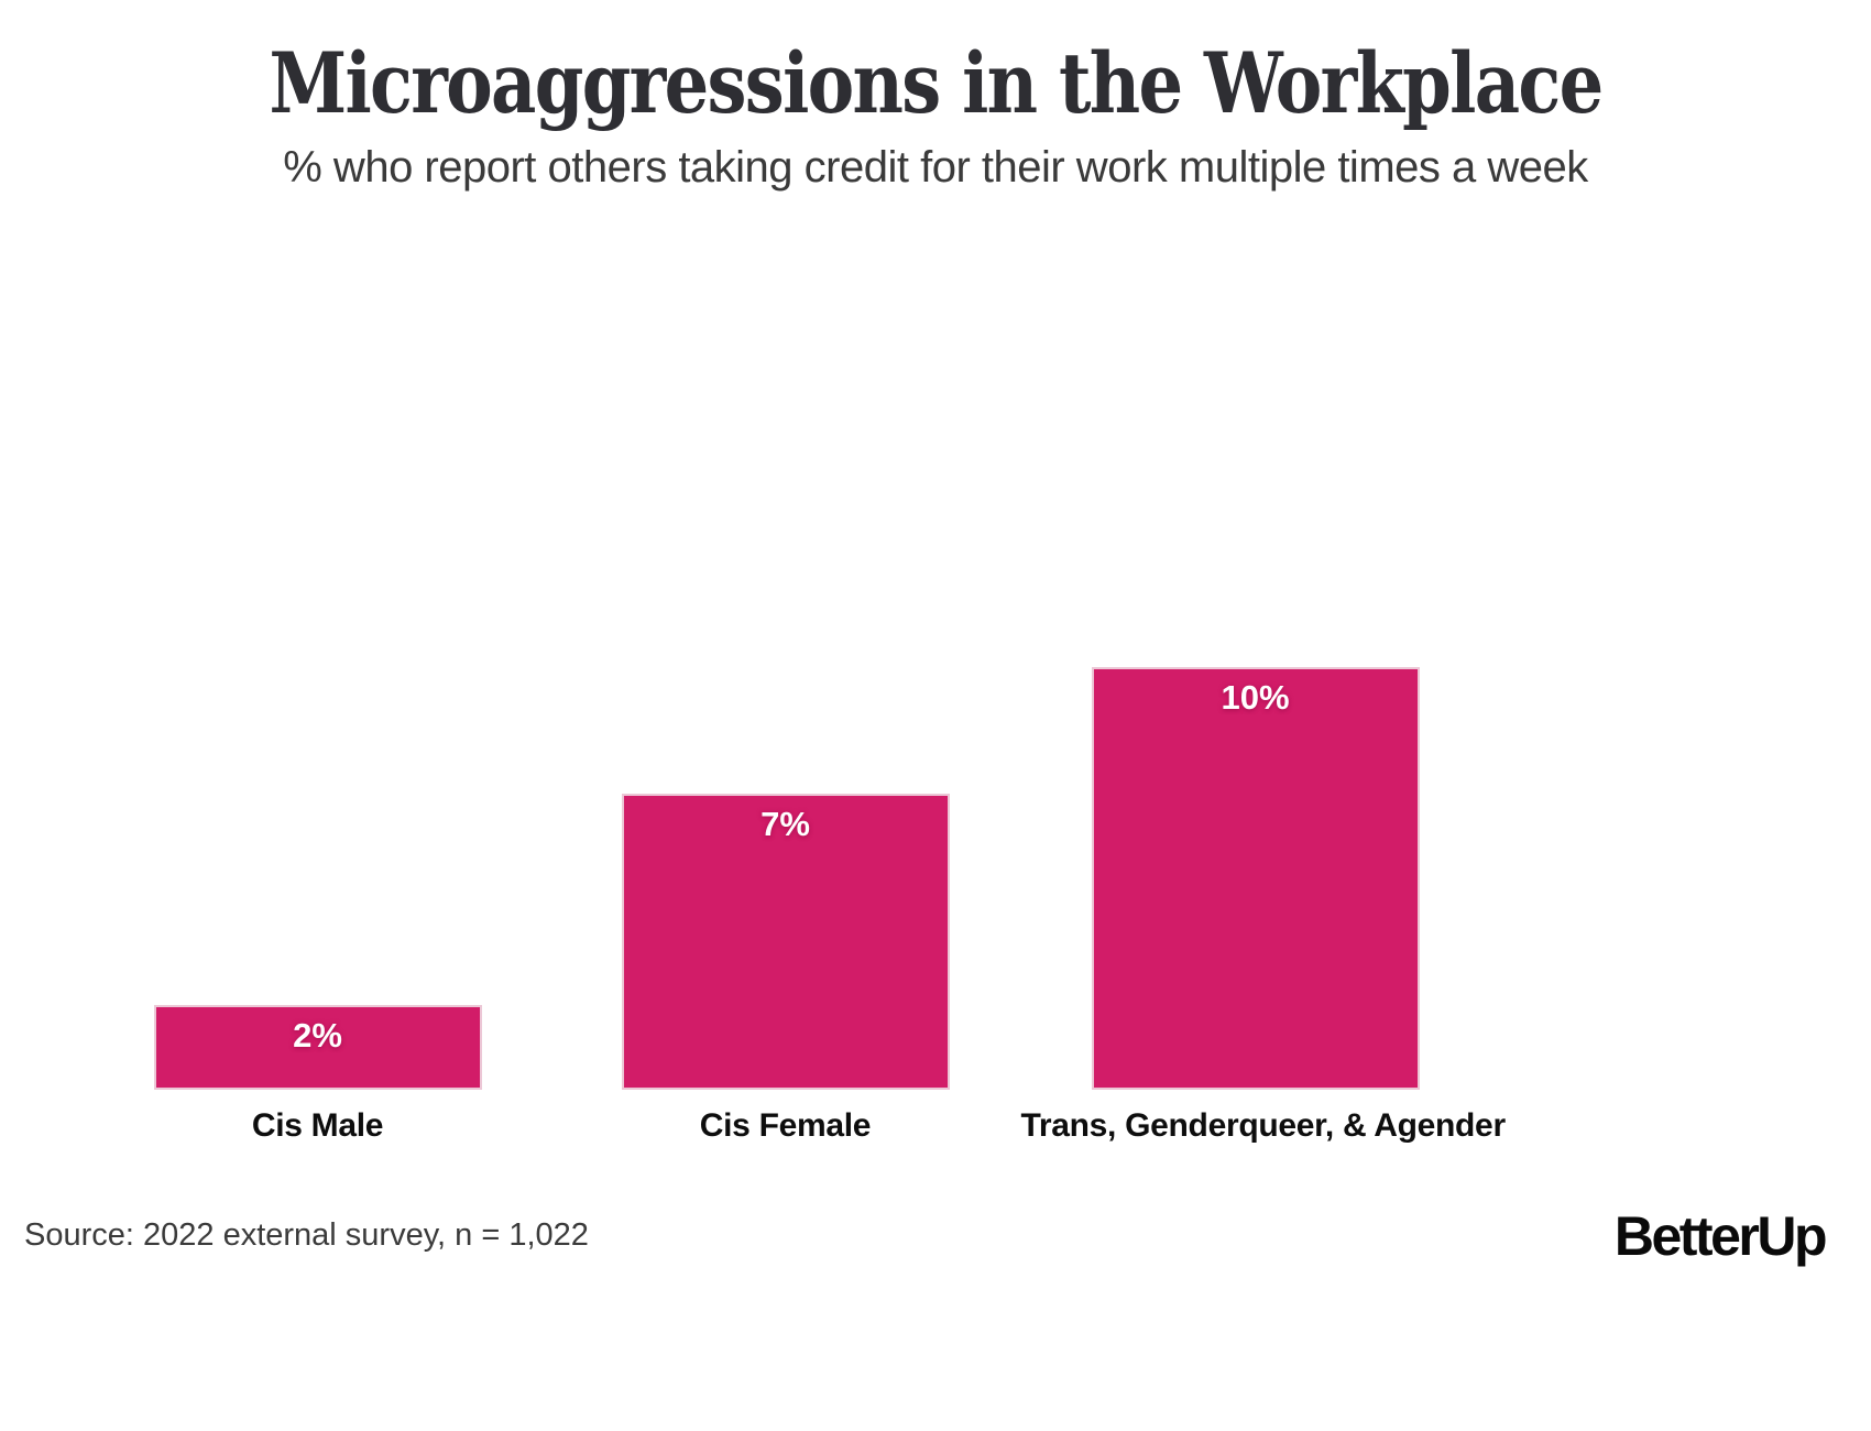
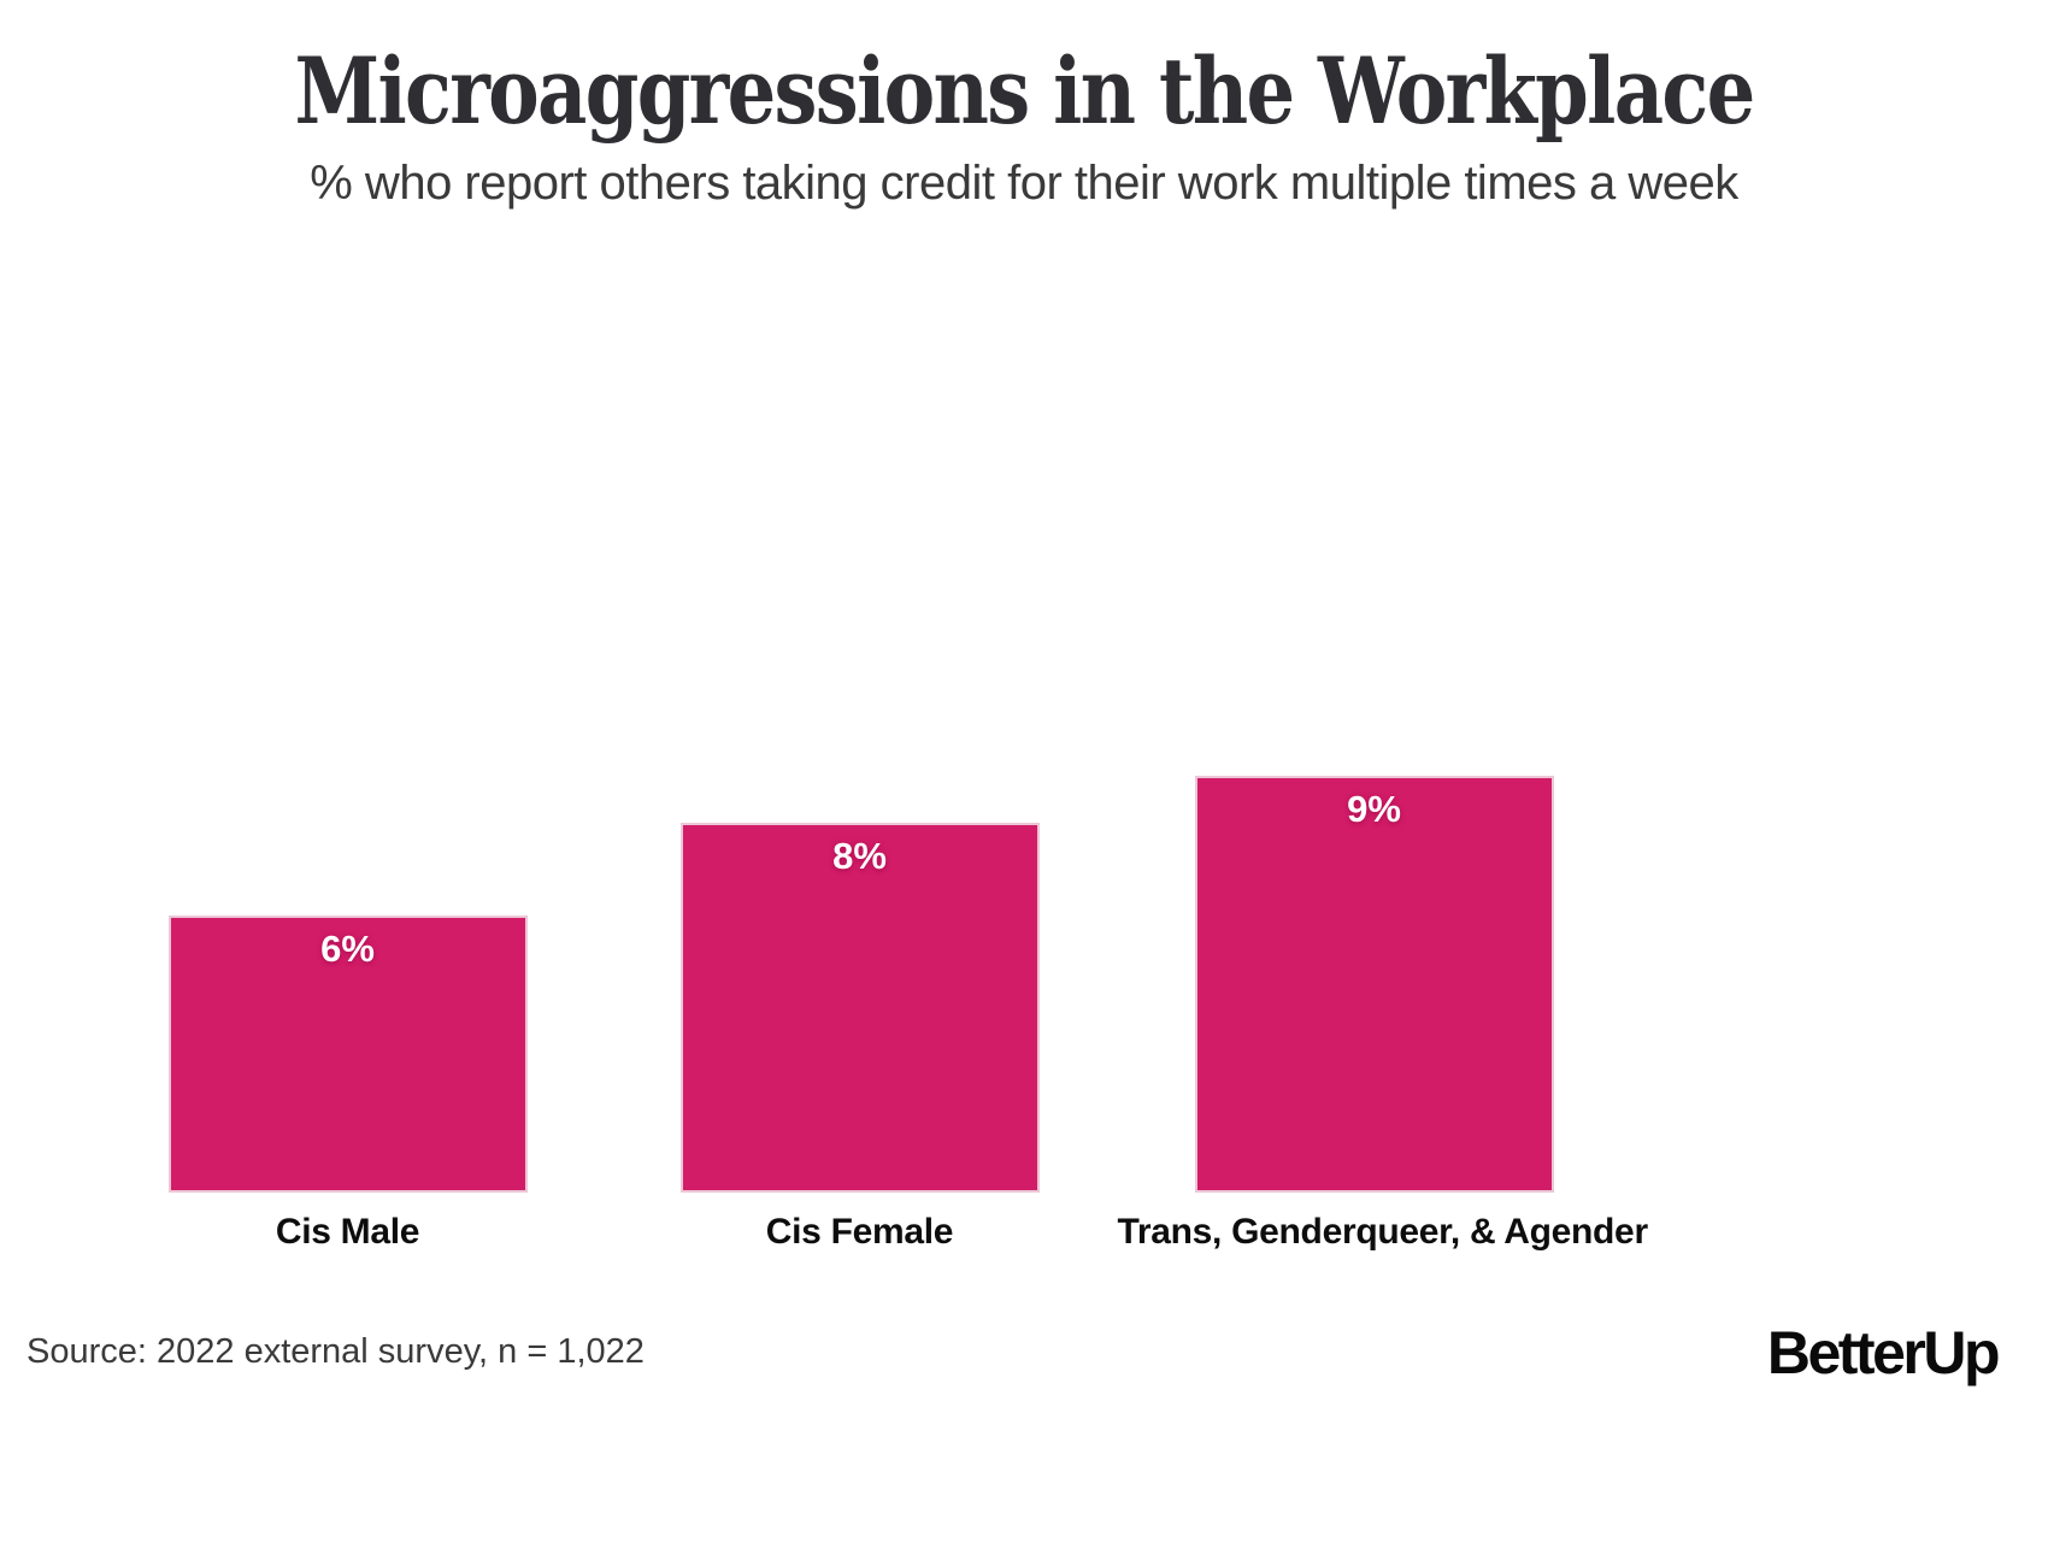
Cis Male: 2% -> 6%
Cis Female: 7% -> 8%
Trans, Genderqueer, & Agender: 10% -> 9%
